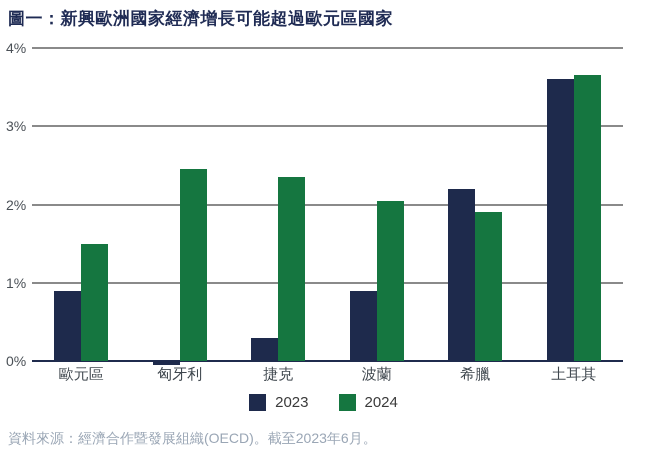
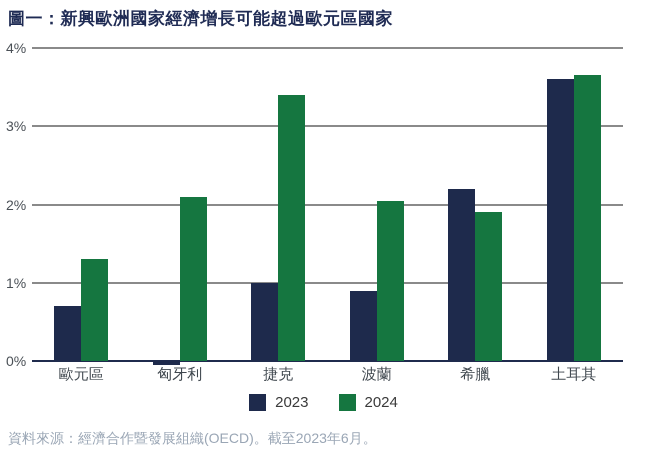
2023/歐元區: 0.9% -> 0.7%
2024/歐元區: 1.5% -> 1.3%
2024/匈牙利: 2.5% -> 2.1%
2023/捷克: 0.3% -> 1.0%
2024/捷克: 2.4% -> 3.4%
